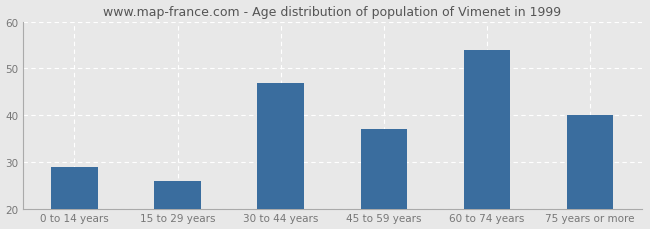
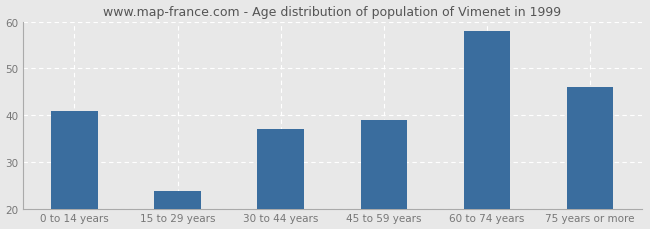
0 to 14 years: 29 -> 41
15 to 29 years: 26 -> 24
30 to 44 years: 47 -> 37
45 to 59 years: 37 -> 39
60 to 74 years: 54 -> 58
75 years or more: 40 -> 46
